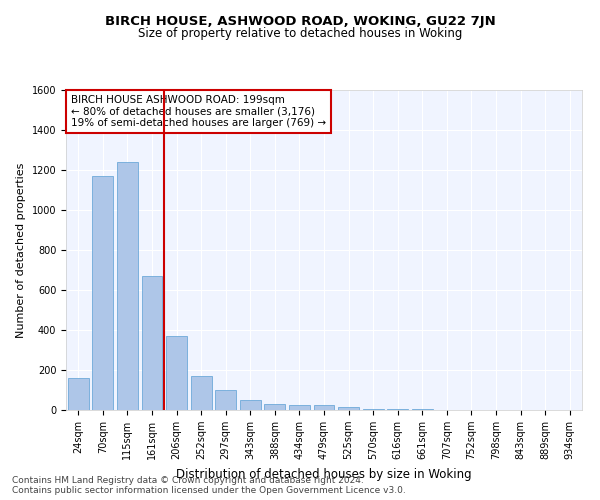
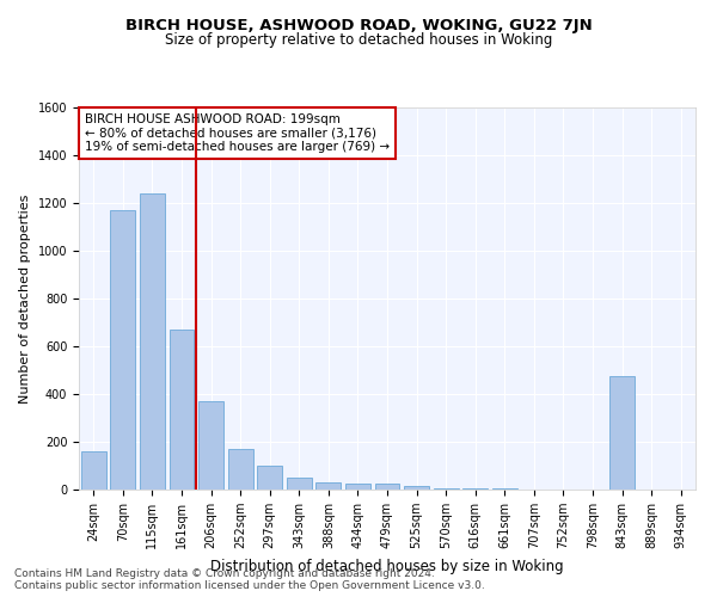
843sqm: 1 -> 475
